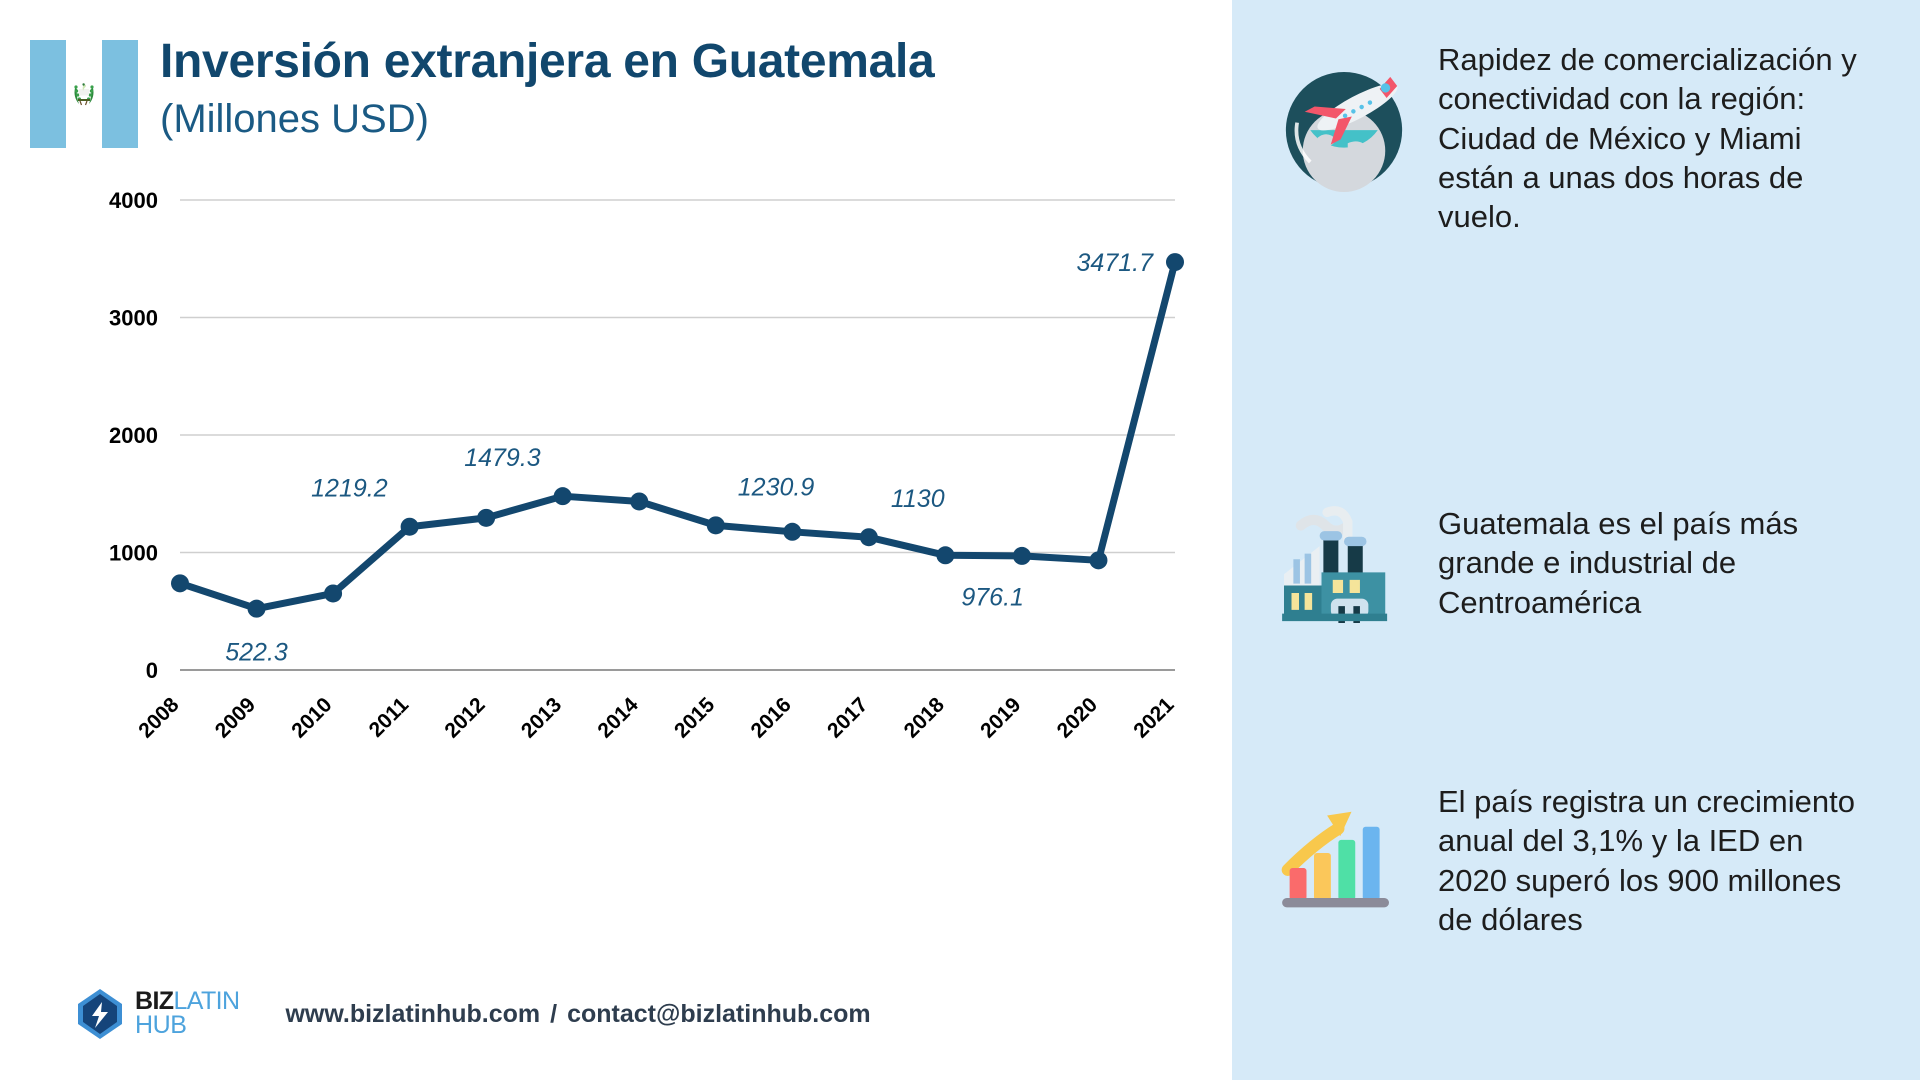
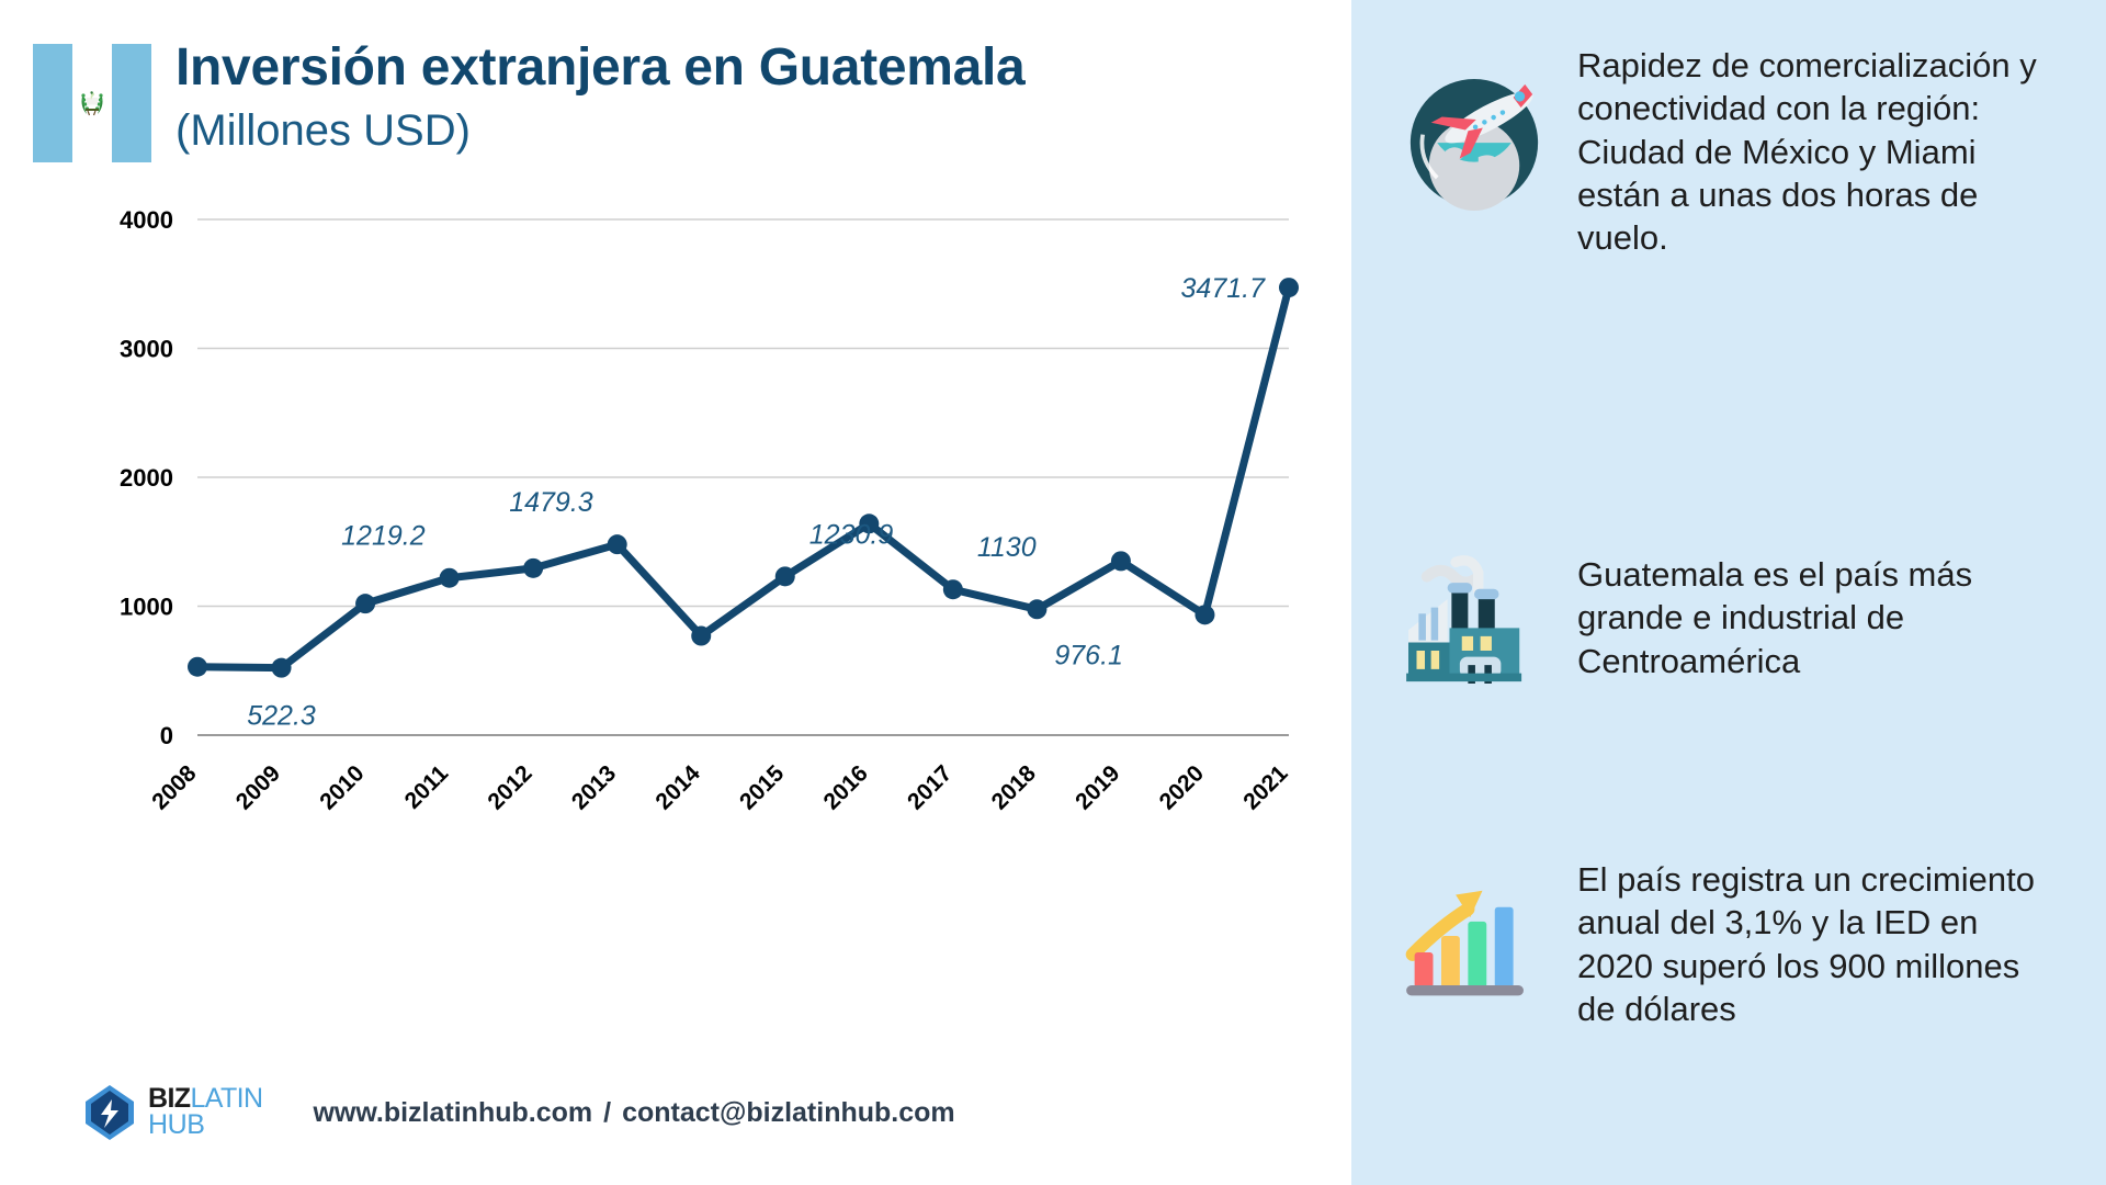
2008: 740 -> 530
2010: 650 -> 1020
2014: 1430 -> 770
2016: 1180 -> 1640
2019: 970 -> 1350
